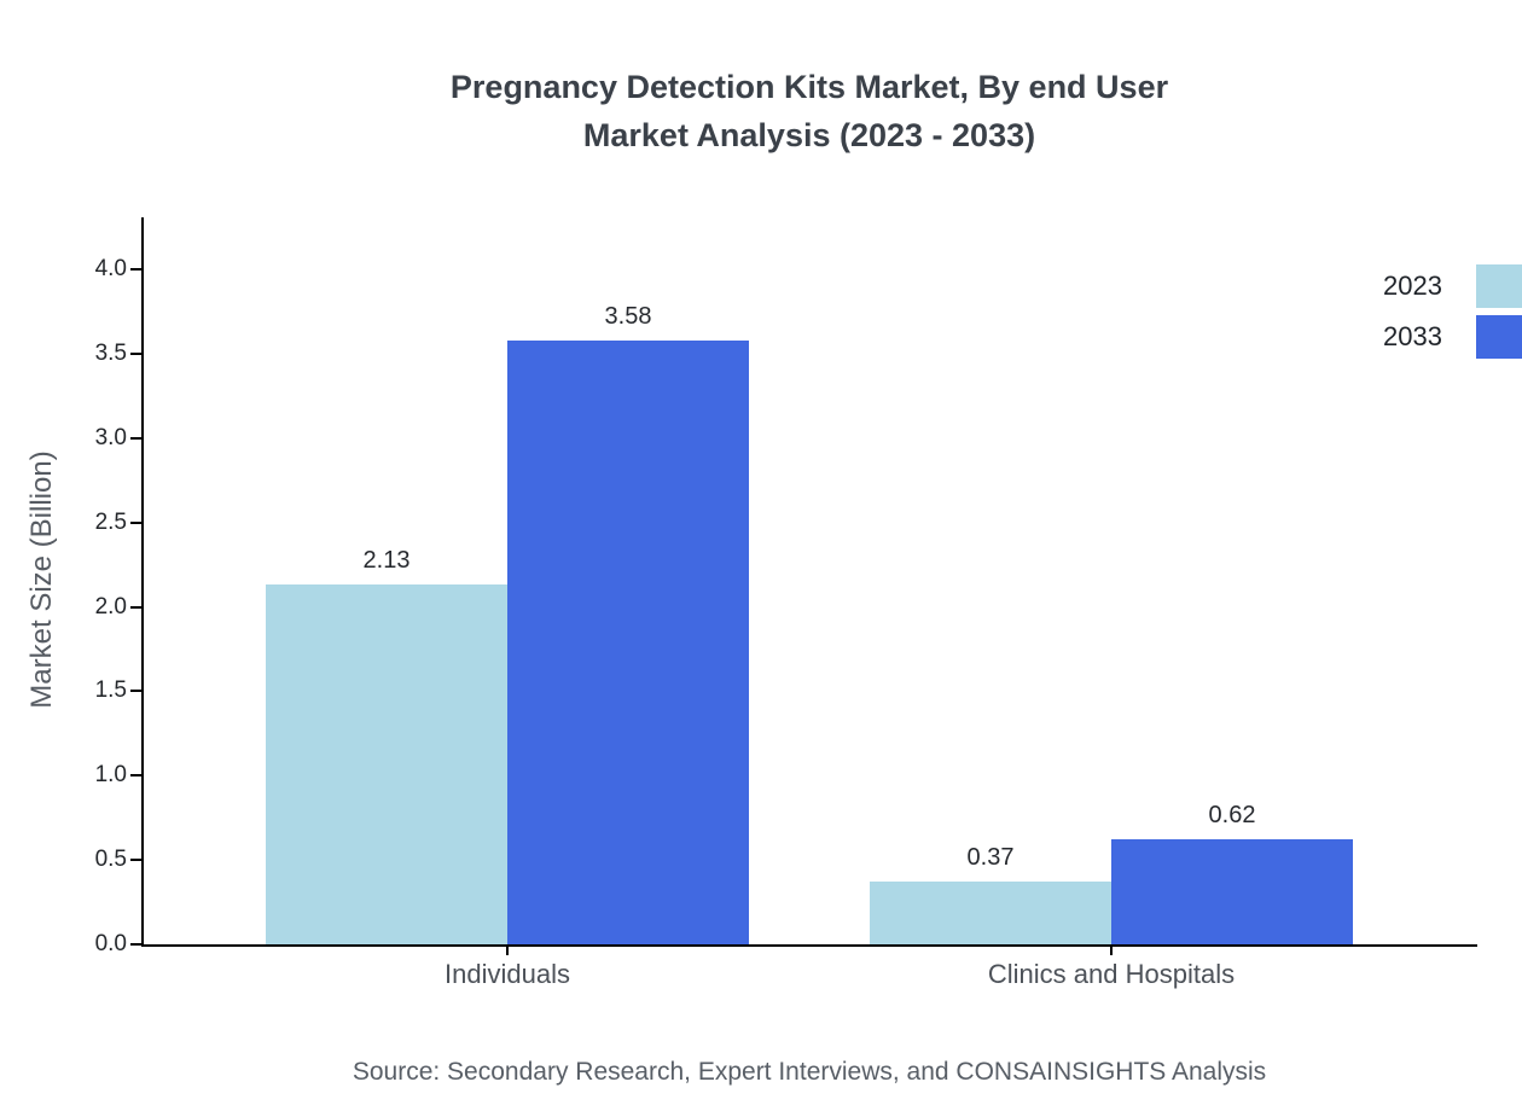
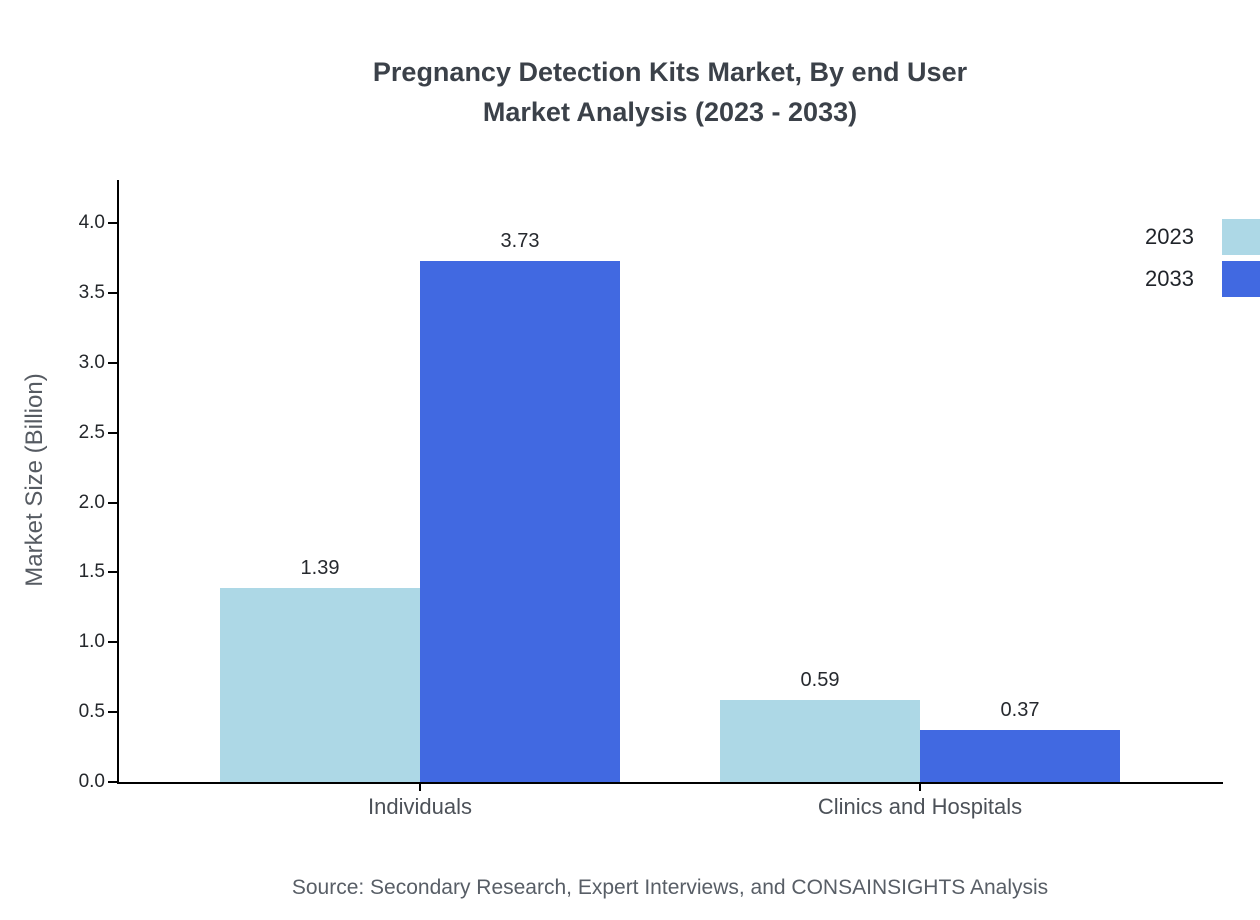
2023/Individuals: 2.13 -> 1.39
2033/Individuals: 3.58 -> 3.73
2023/Clinics and Hospitals: 0.37 -> 0.59
2033/Clinics and Hospitals: 0.62 -> 0.37
